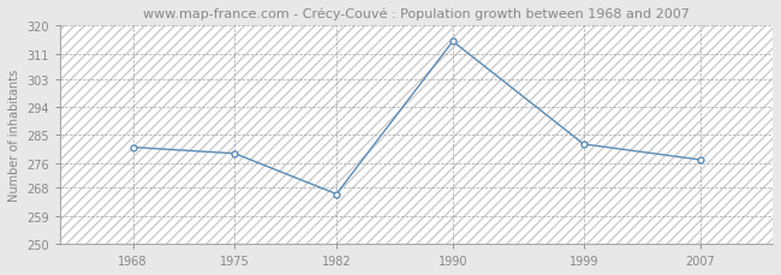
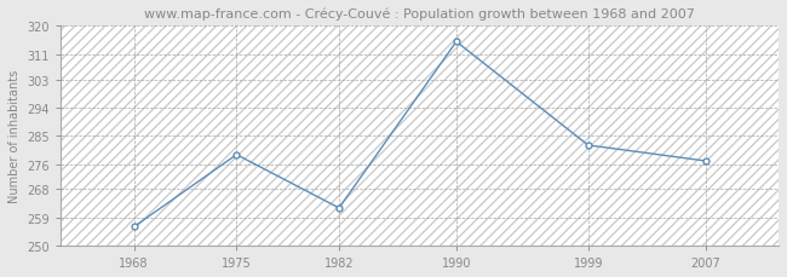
1968: 281 -> 256
1982: 266 -> 262
